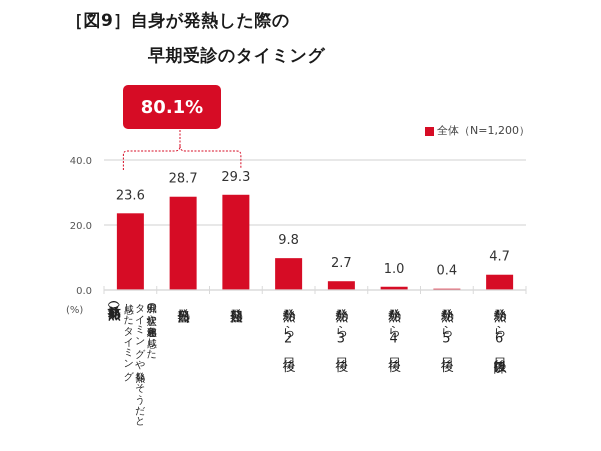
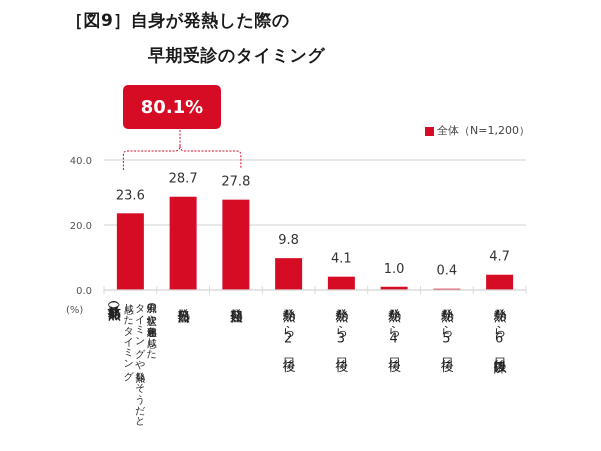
発熱翌日: 29.3 -> 27.8
発熱から3日後: 2.7 -> 4.1
